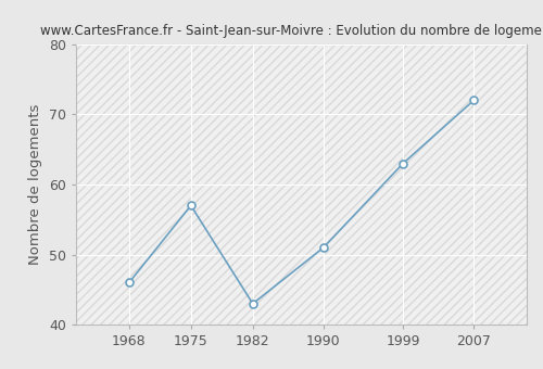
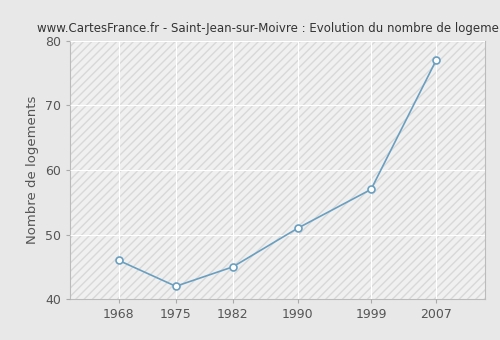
1975: 57 -> 42
1982: 43 -> 45
1999: 63 -> 57
2007: 72 -> 77
